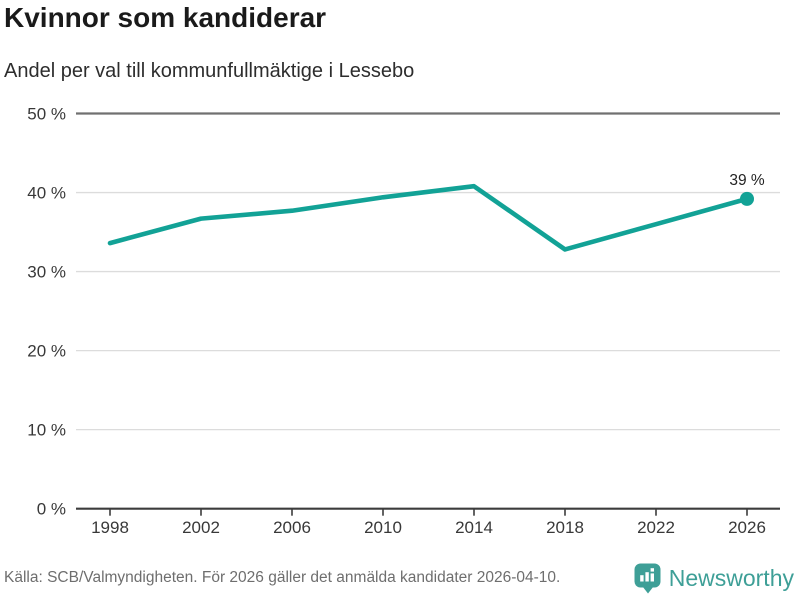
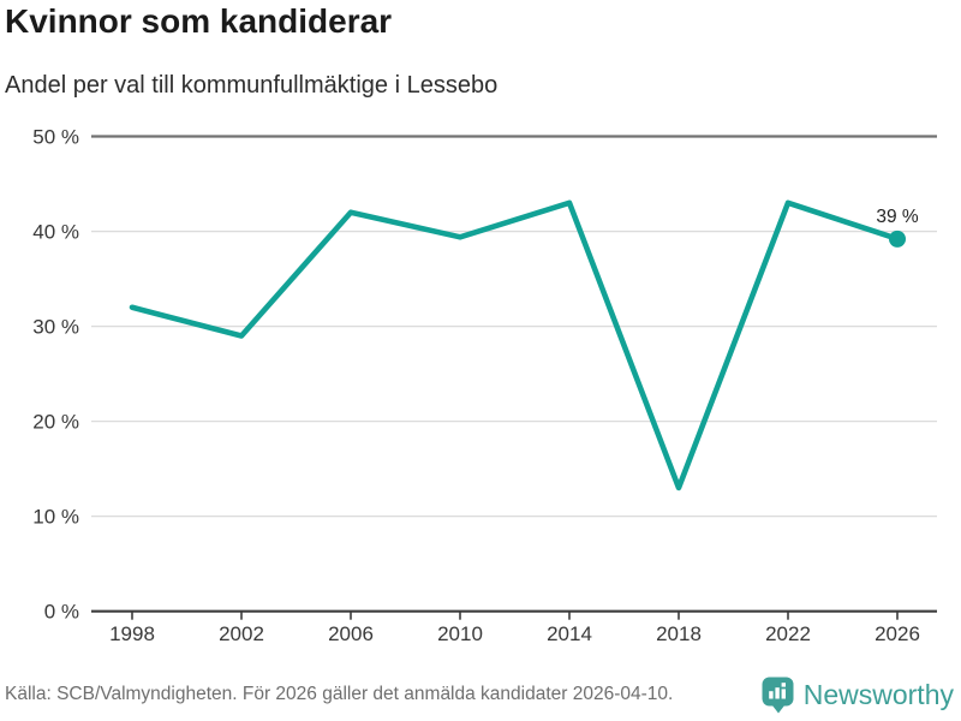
1998: 34% -> 32%
2002: 37% -> 29%
2006: 38% -> 42%
2014: 41% -> 43%
2018: 33% -> 13%
2022: 36% -> 43%
